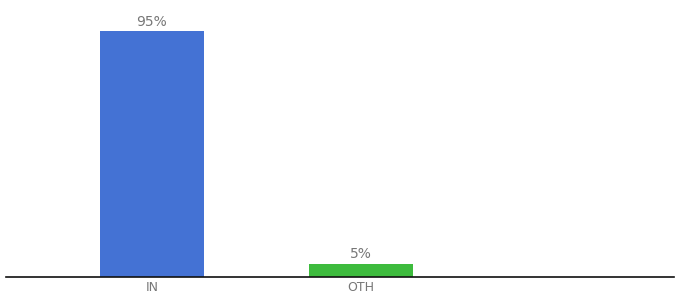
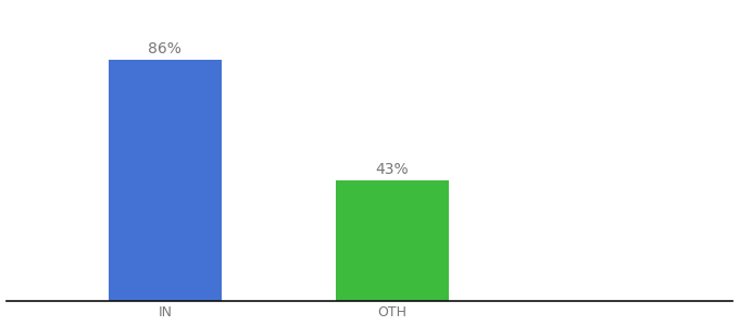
IN: 95% -> 86%
OTH: 5% -> 43%
